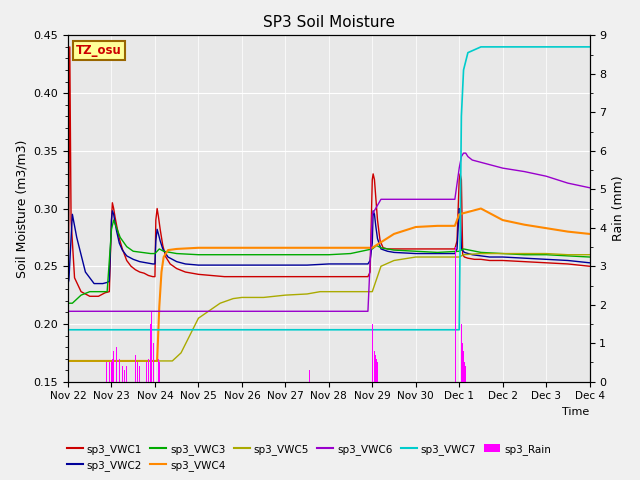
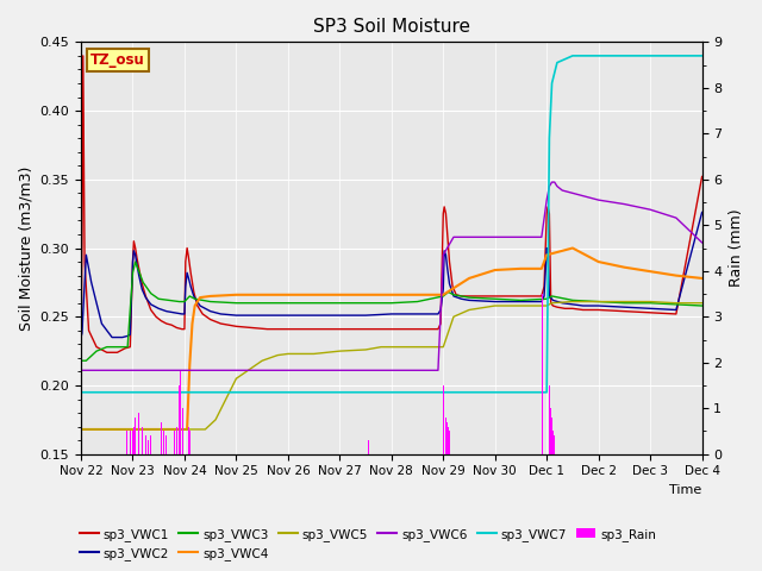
sp3_VWC1/Dec 4: 0.250 -> 0.352
sp3_VWC2/Dec 4: 0.253 -> 0.326
sp3_VWC6/Dec 4: 0.318 -> 0.304
